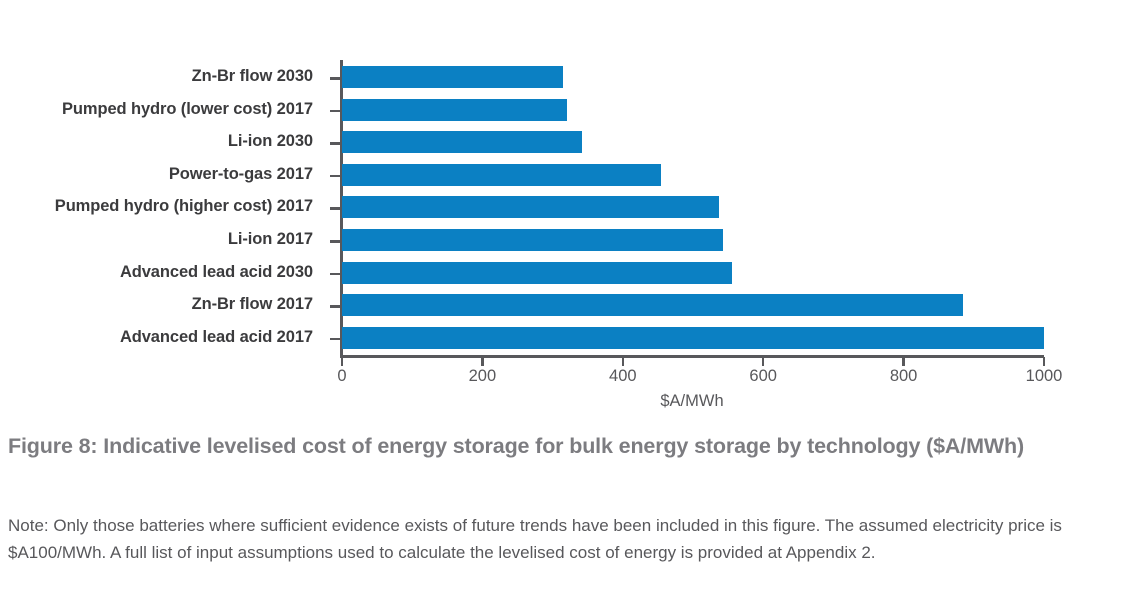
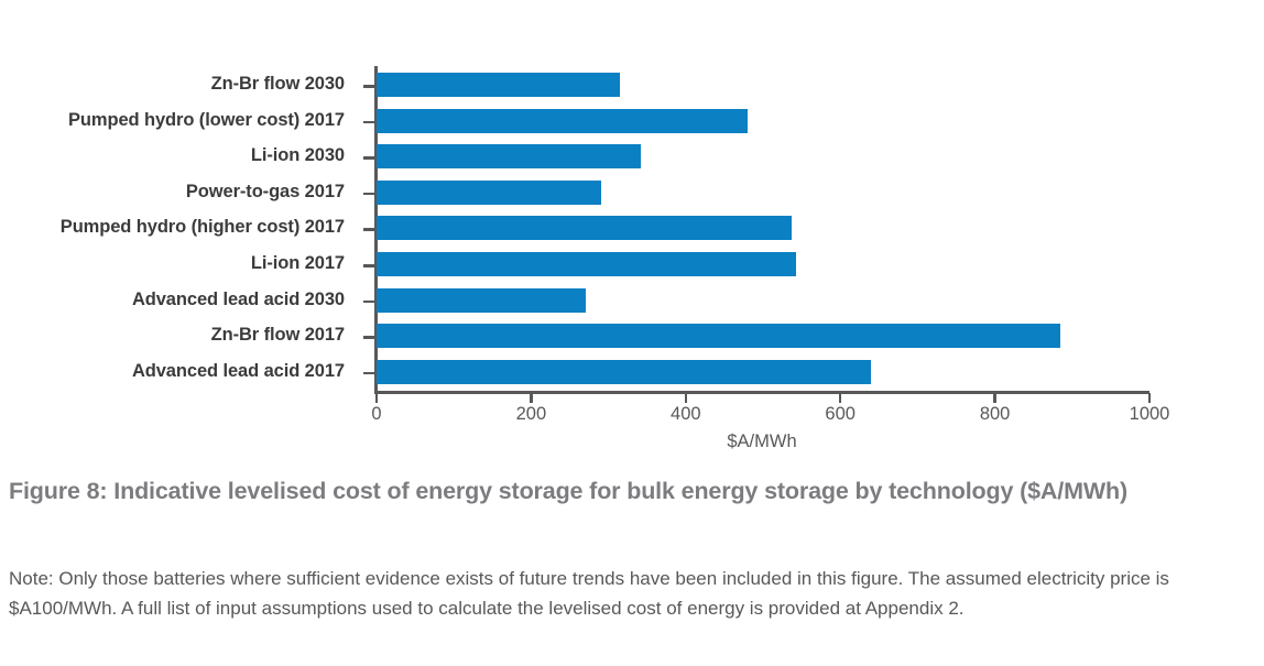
Pumped hydro (lower cost) 2017: 320 -> 480
Power-to-gas 2017: 460 -> 290
Advanced lead acid 2030: 560 -> 270
Advanced lead acid 2017: 1000 -> 640
